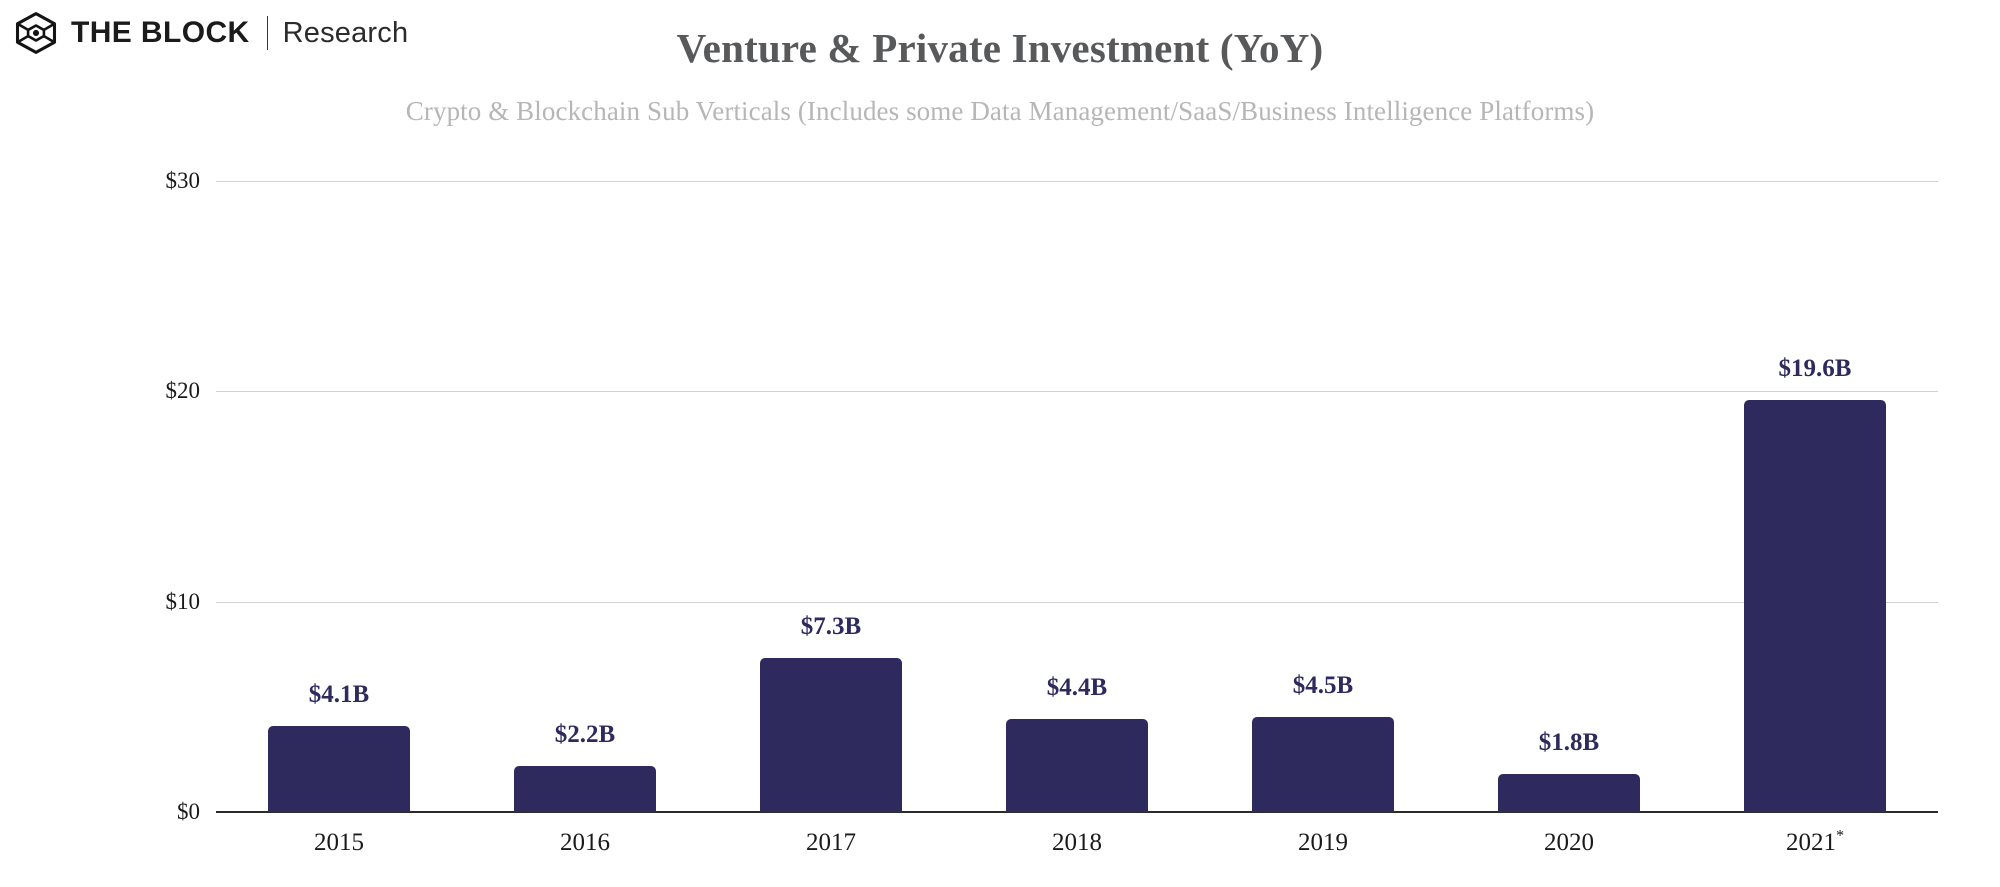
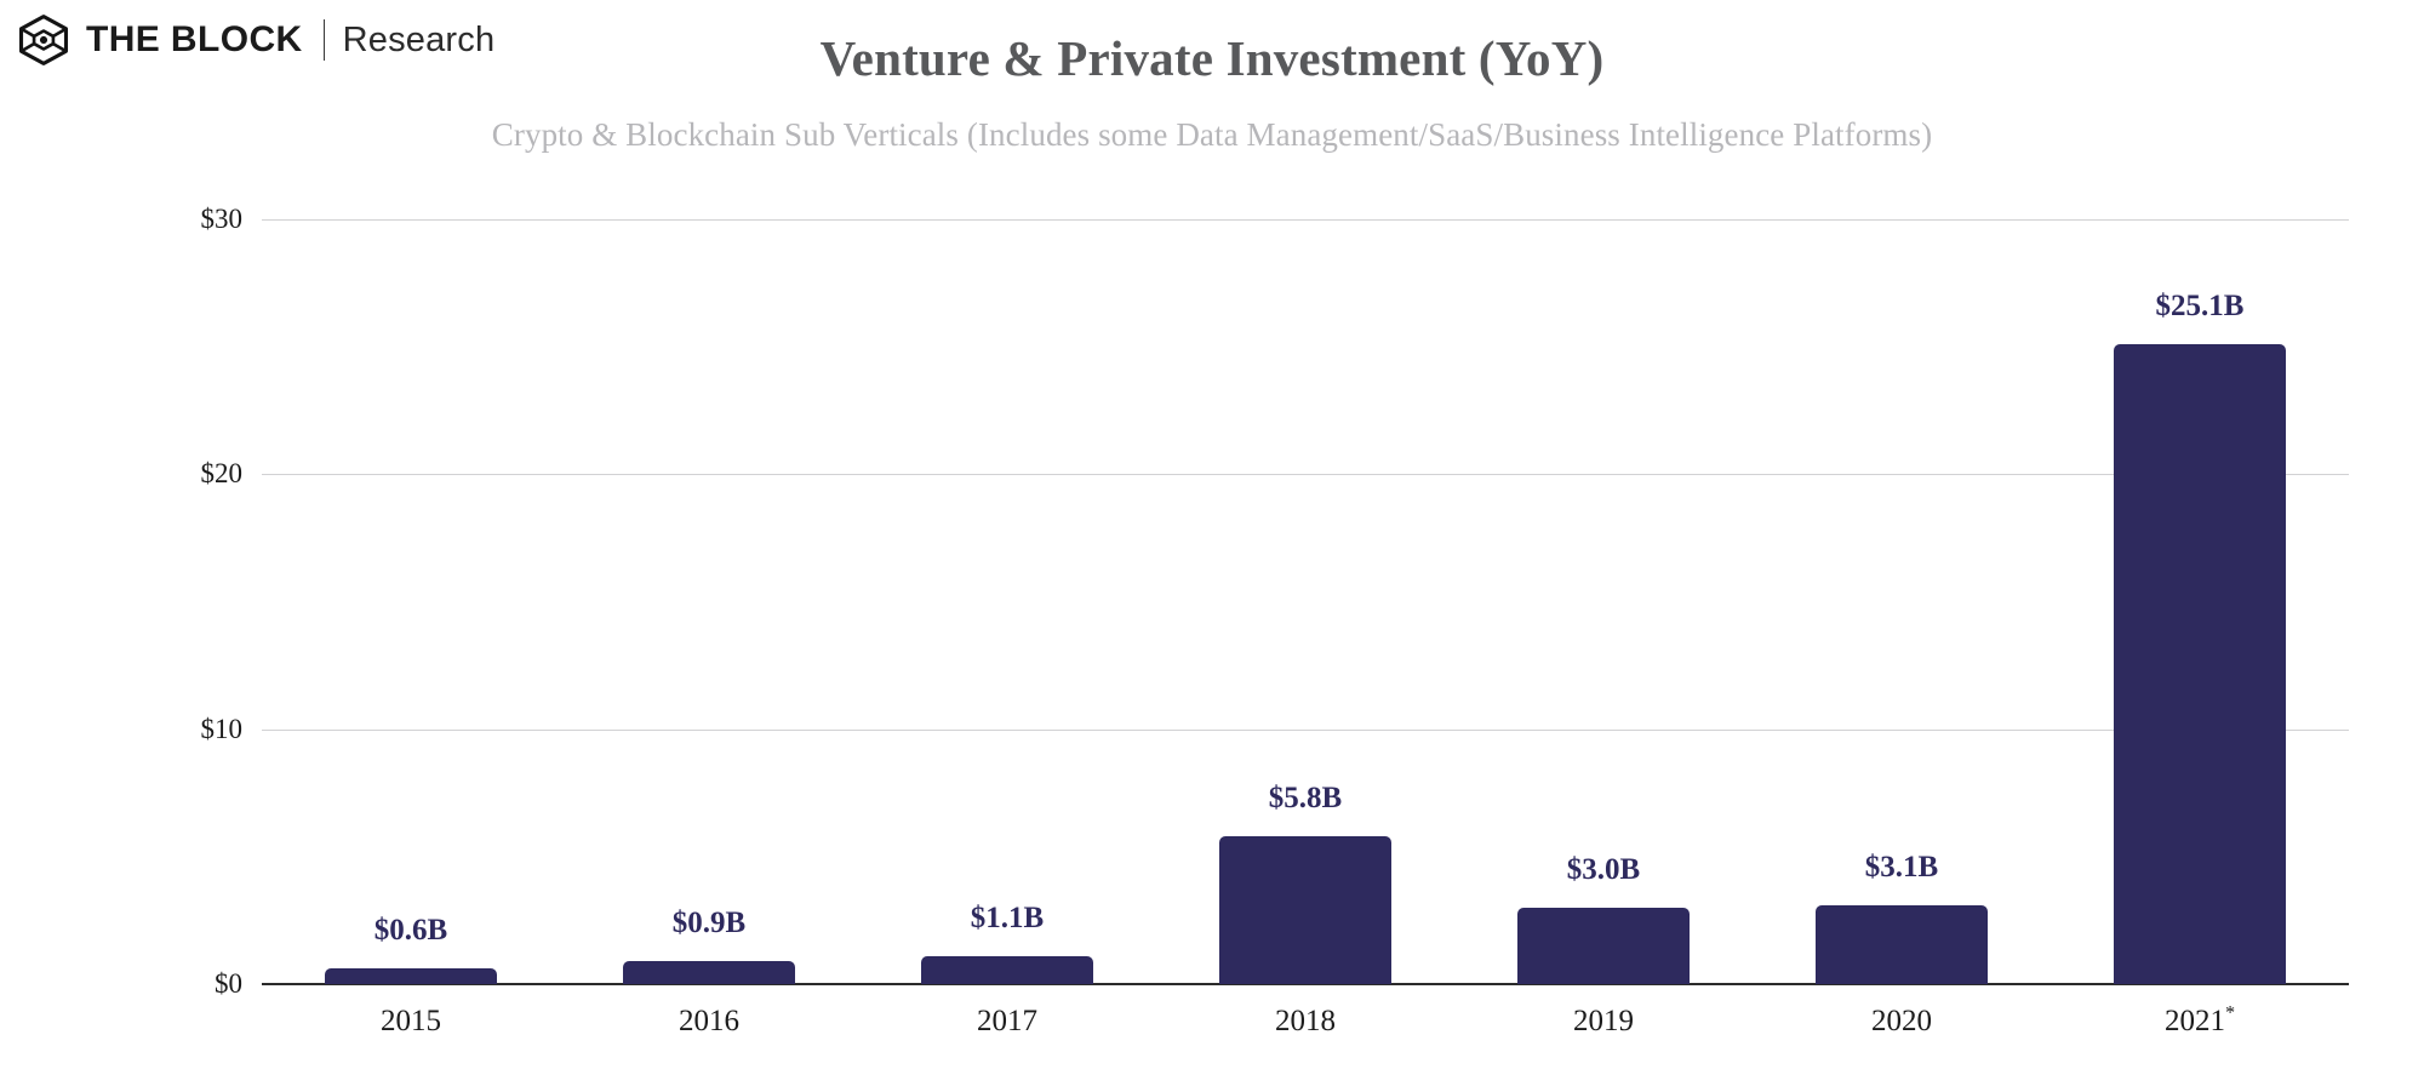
2015: $4.1B -> $0.6B
2016: $2.2B -> $0.9B
2017: $7.3B -> $1.1B
2018: $4.4B -> $5.8B
2019: $4.5B -> $3.0B
2020: $1.8B -> $3.1B
2021*: $19.6B -> $25.1B
